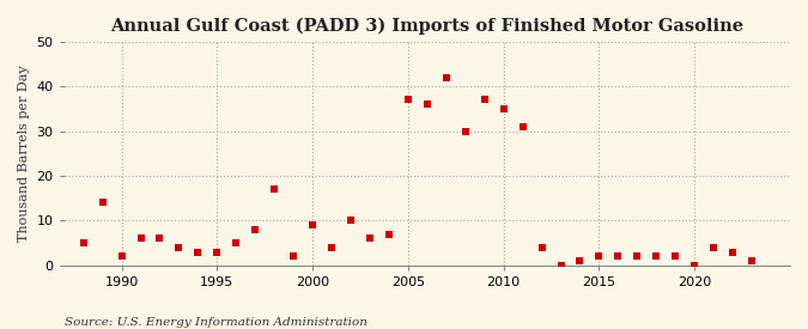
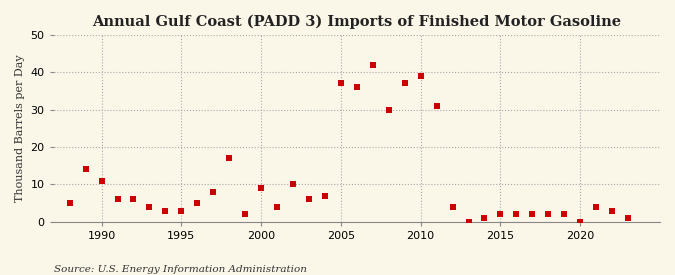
1990: 2 -> 11
2010: 35 -> 39
